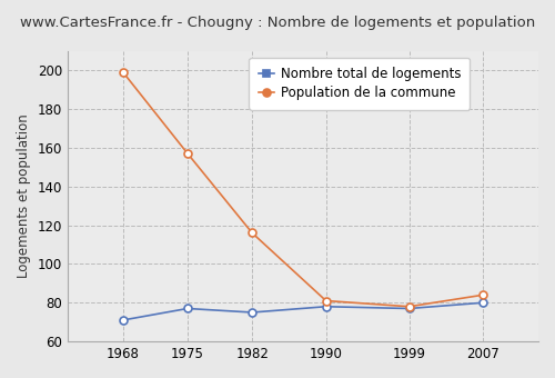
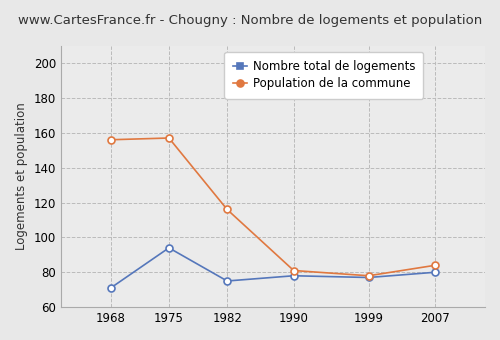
Population de la commune/1968: 199 -> 156
Nombre total de logements/1975: 77 -> 94
